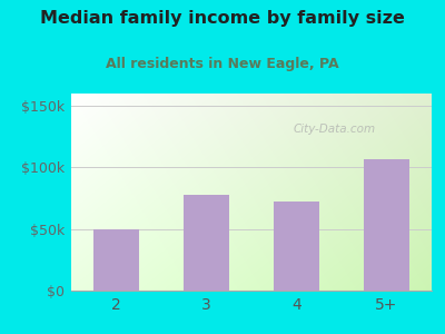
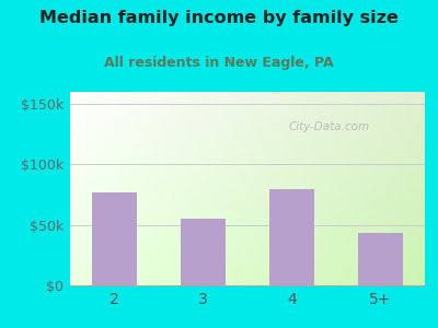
2: $50k -> $77k
3: $78k -> $55k
4: $72k -> $80k
5+: $107k -> $43k
